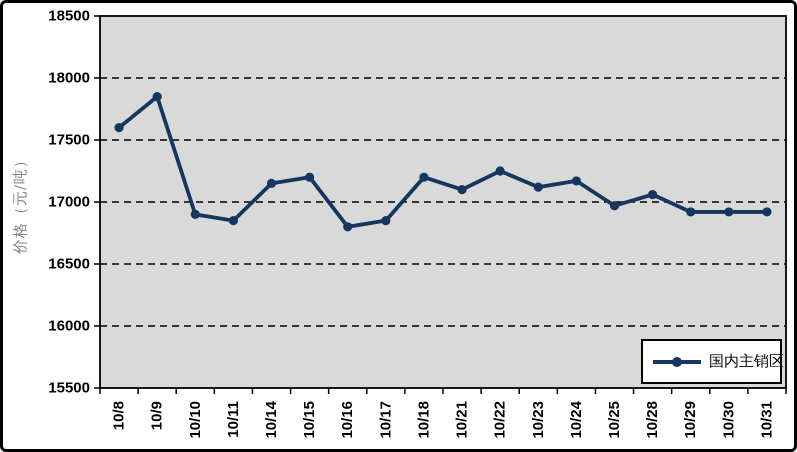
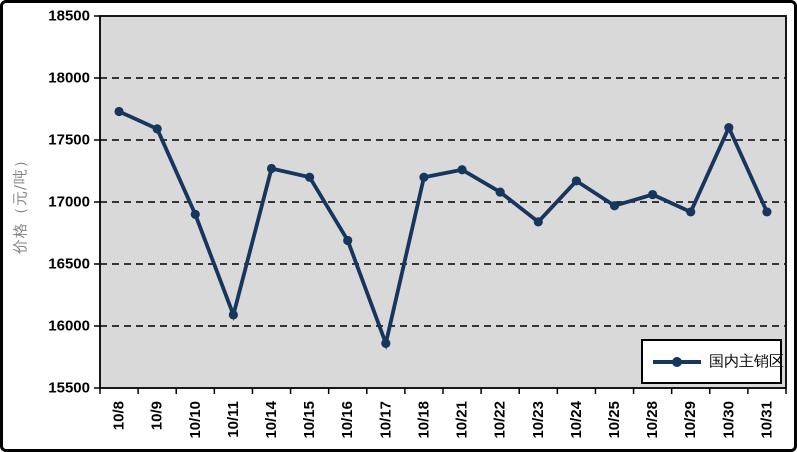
10/8: 17600 -> 17730
10/9: 17850 -> 17590
10/11: 16850 -> 16090
10/14: 17150 -> 17270
10/16: 16800 -> 16690
10/17: 16850 -> 15860
10/21: 17100 -> 17260
10/22: 17250 -> 17080
10/23: 17120 -> 16840
10/30: 16920 -> 17600
